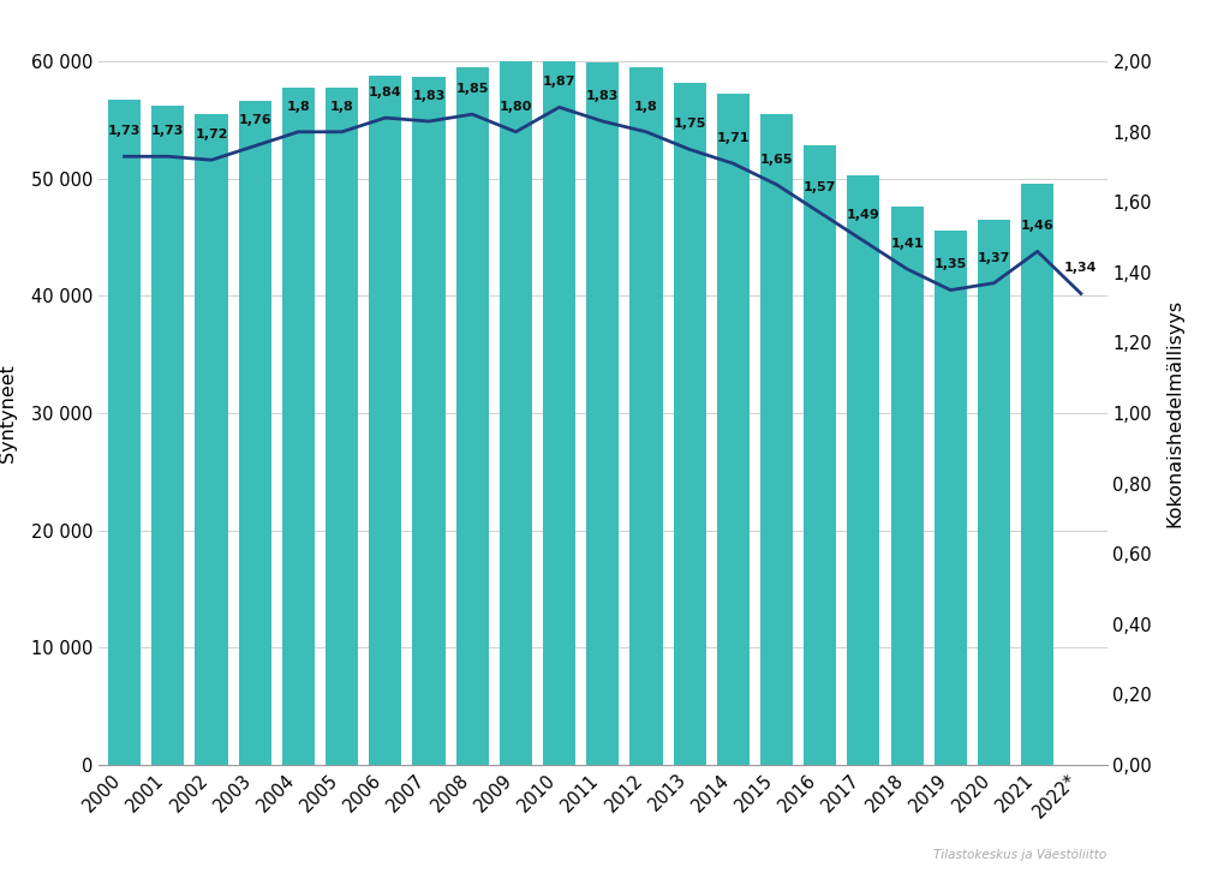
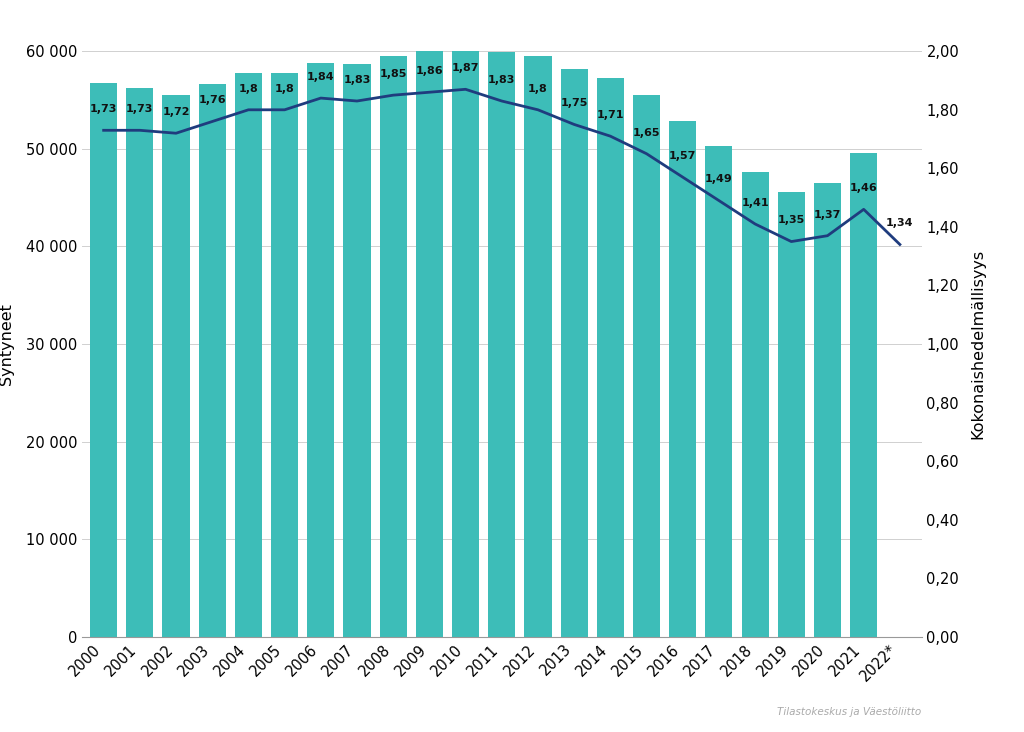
Kokonaishedelmällisyys/2009: 1,80 -> 1,86
